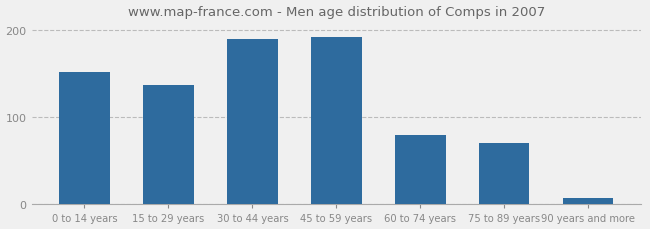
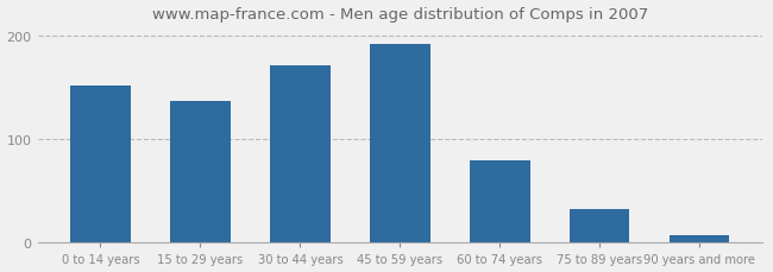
30 to 44 years: 190 -> 172
75 to 89 years: 70 -> 33
